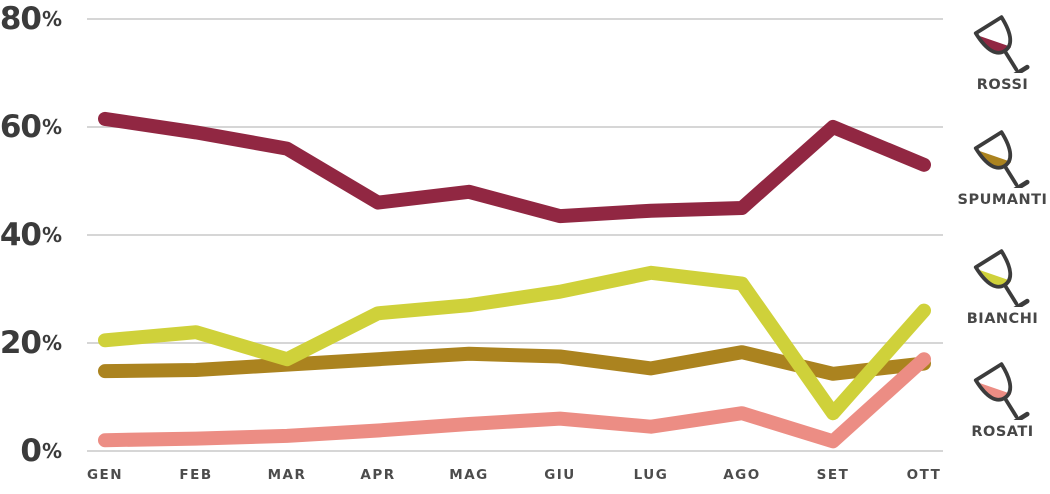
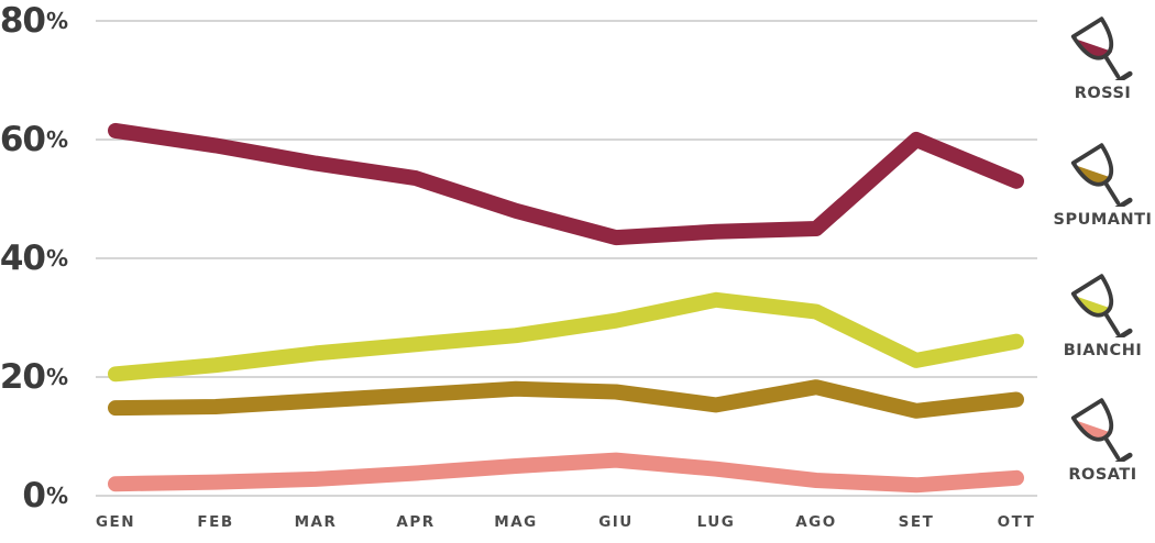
BIANCHI/MAR: 17 -> 24
ROSSI/APR: 46 -> 54
ROSATI/AGO: 7 -> 3
BIANCHI/SET: 7 -> 23
ROSATI/OTT: 17 -> 3
